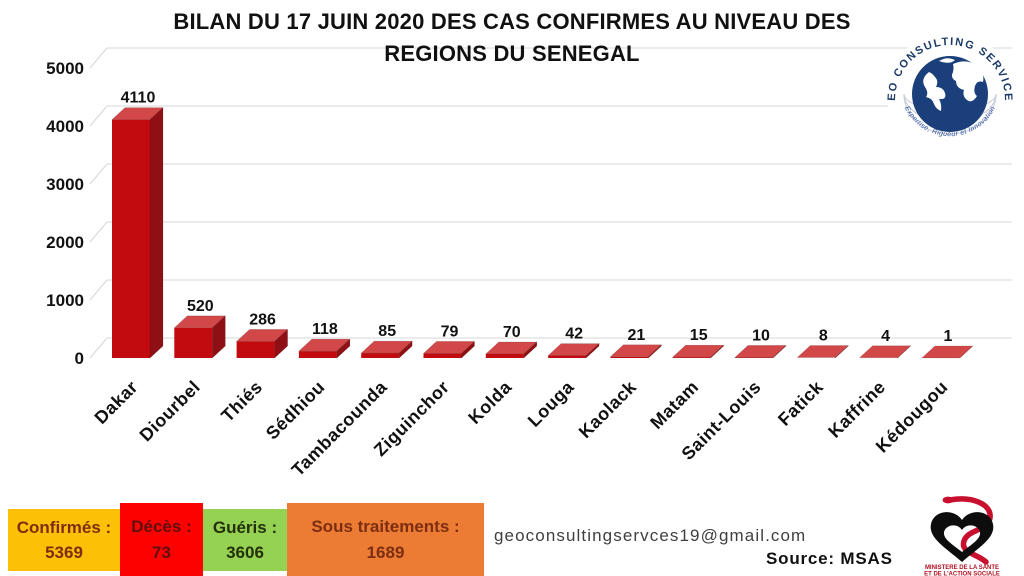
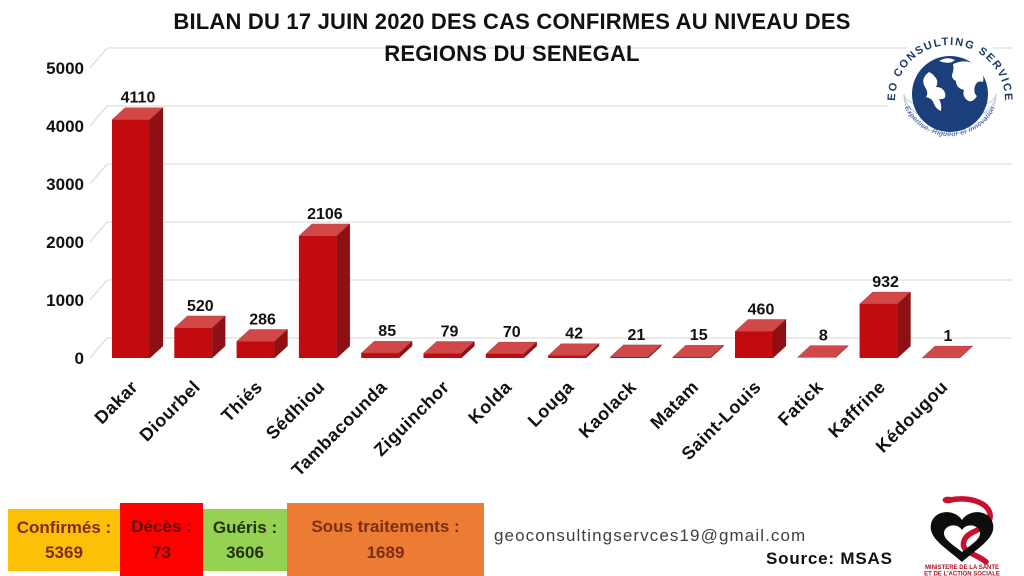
Sédhiou: 118 -> 2106
Saint-Louis: 10 -> 460
Kaffrine: 4 -> 932
